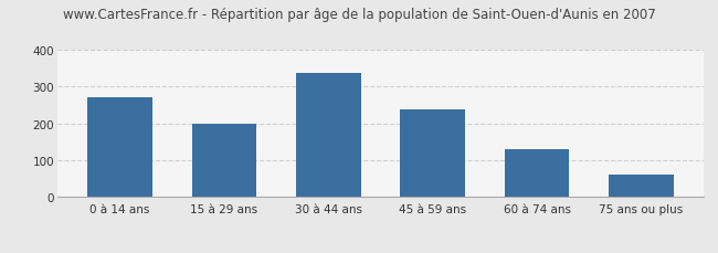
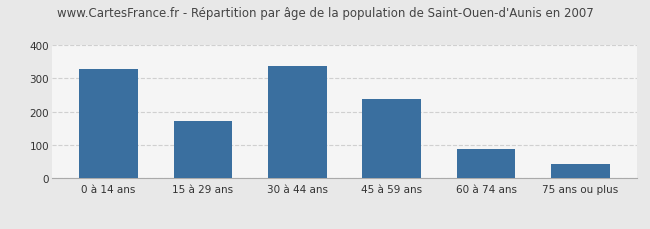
0 à 14 ans: 270 -> 328
15 à 29 ans: 200 -> 172
60 à 74 ans: 130 -> 88
75 ans ou plus: 60 -> 42
